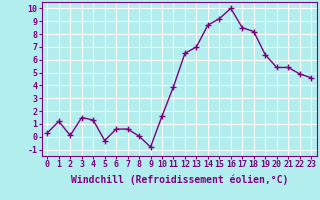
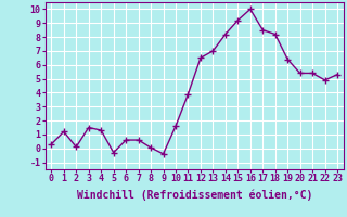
9: -0.8 -> -0.4
14: 8.7 -> 8.2
23: 4.6 -> 5.3
